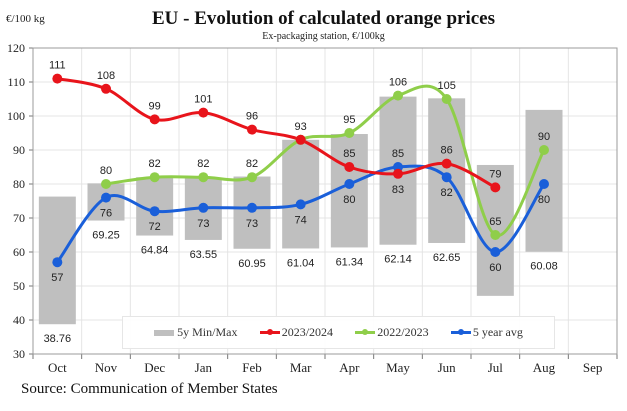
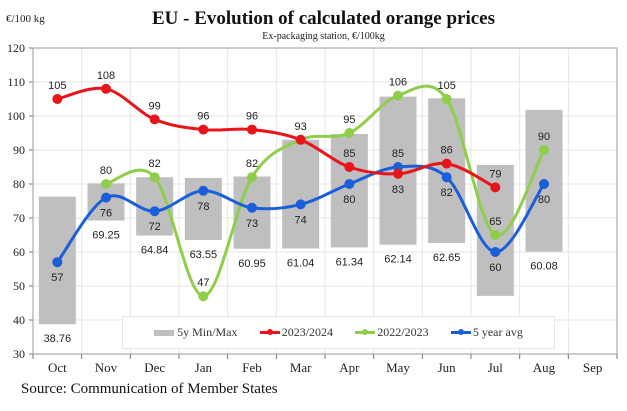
2023/2024/Oct: 111 -> 105
2023/2024/Jan: 101 -> 96
2022/2023/Jan: 82 -> 47
5 year avg/Jan: 73 -> 78
